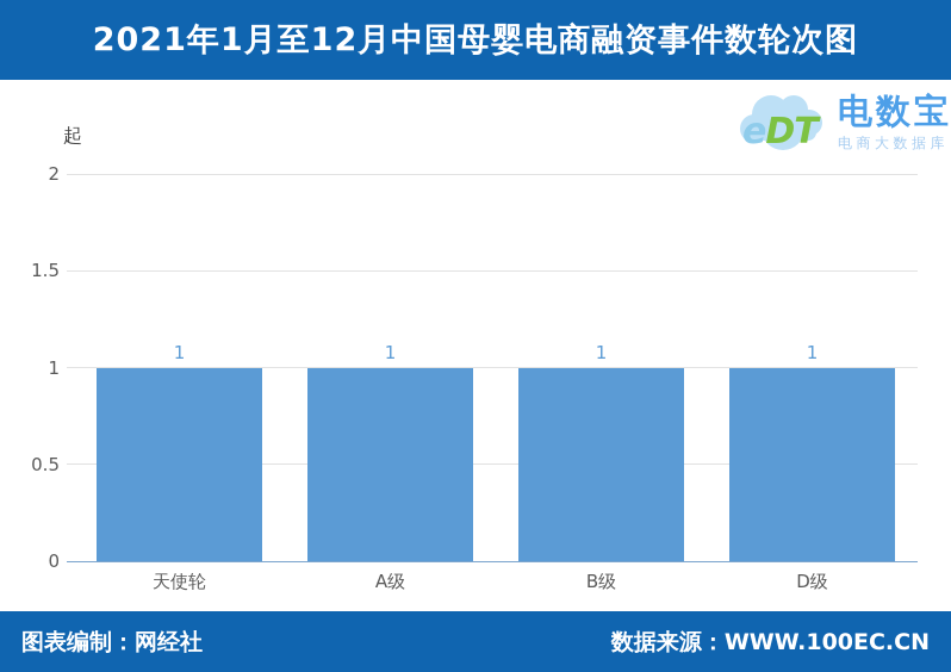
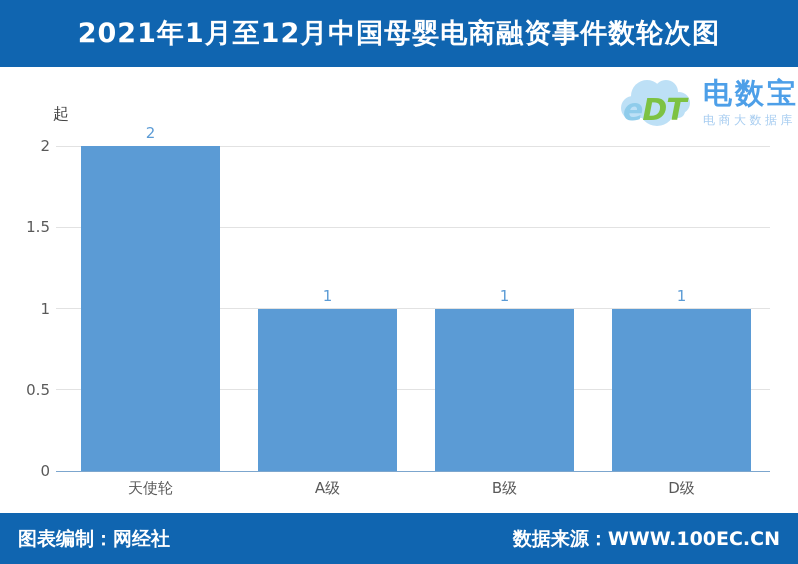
天使轮: 1 -> 2
